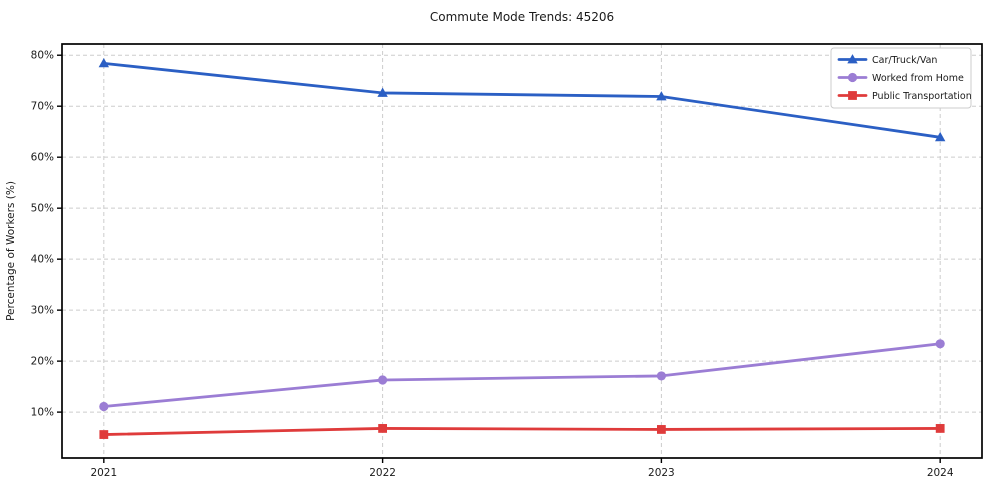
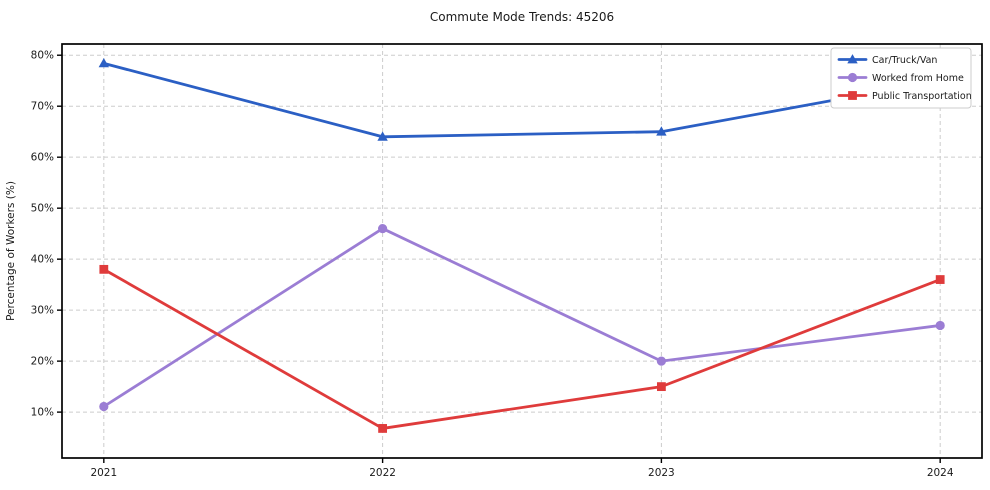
Public Transportation/2021: 6% -> 38%
Car/Truck/Van/2022: 73% -> 64%
Worked from Home/2022: 16% -> 46%
Car/Truck/Van/2023: 72% -> 65%
Worked from Home/2023: 17% -> 20%
Public Transportation/2023: 7% -> 15%
Car/Truck/Van/2024: 64% -> 75%
Worked from Home/2024: 23% -> 27%
Public Transportation/2024: 7% -> 36%
